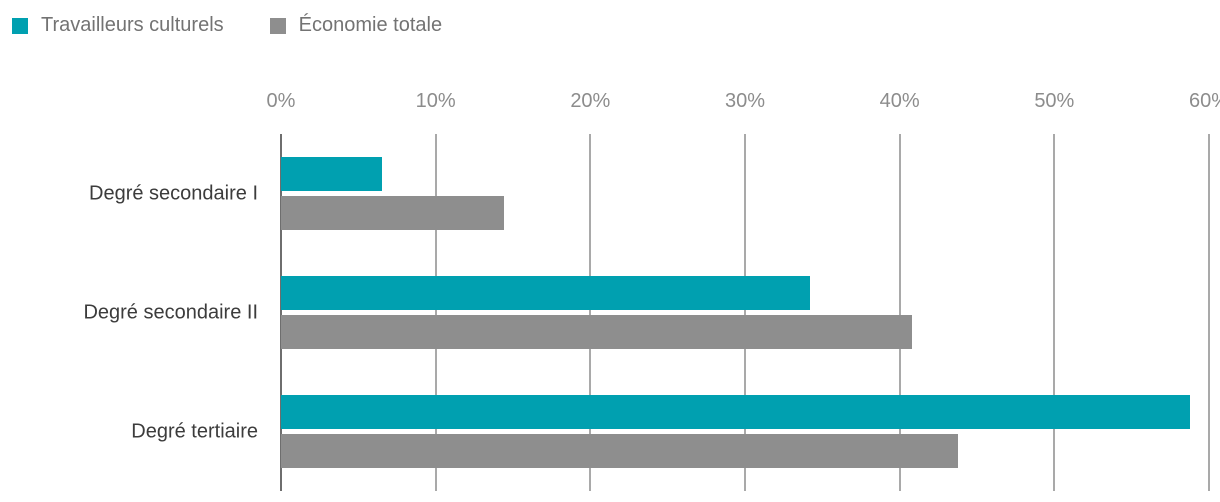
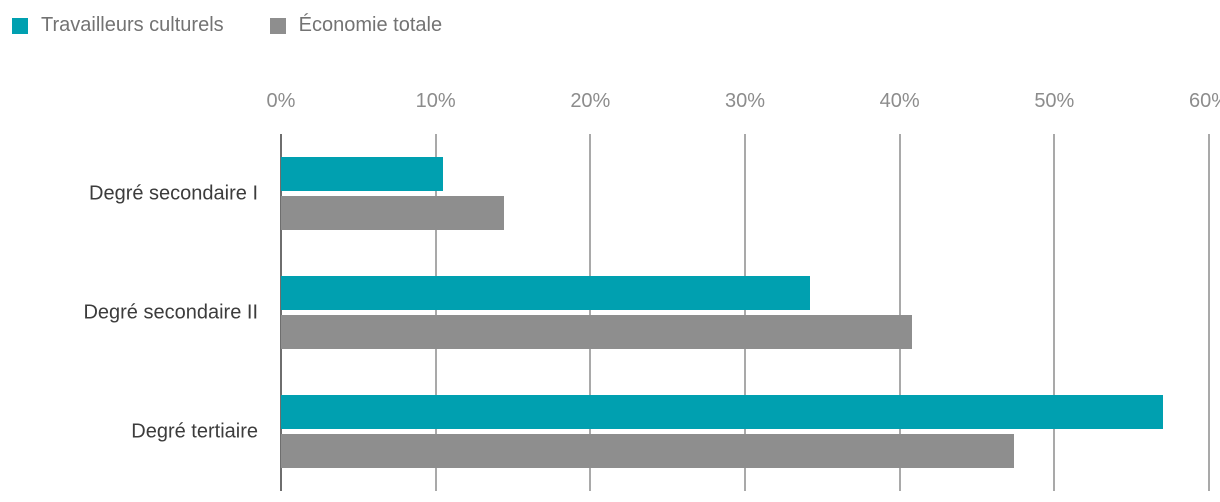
Travailleurs culturels/Degré secondaire I: 6.5% -> 10.5%
Travailleurs culturels/Degré tertiaire: 58.8% -> 57.0%
Économie totale/Degré tertiaire: 43.8% -> 47.4%
